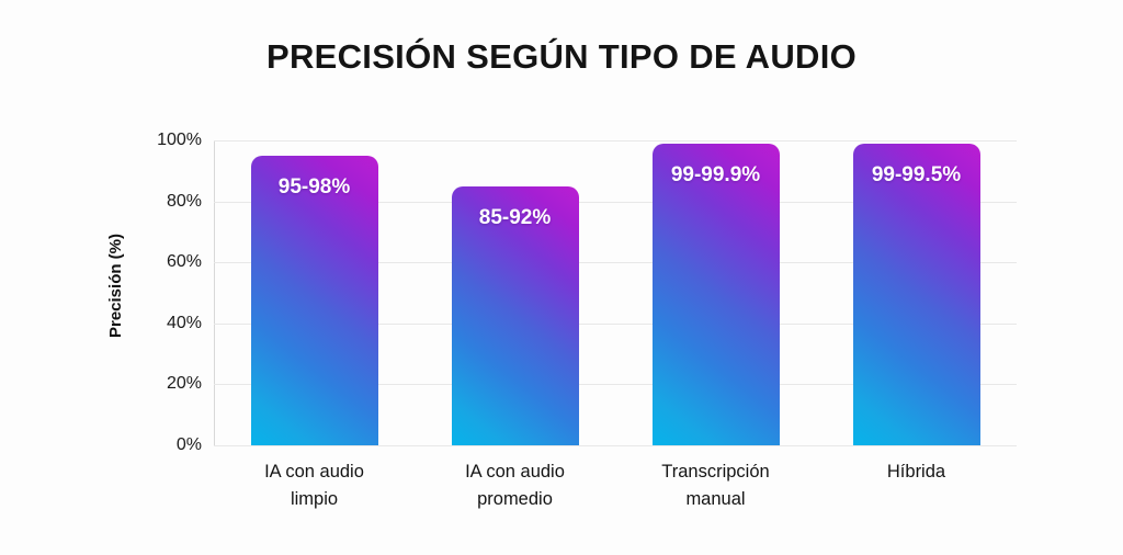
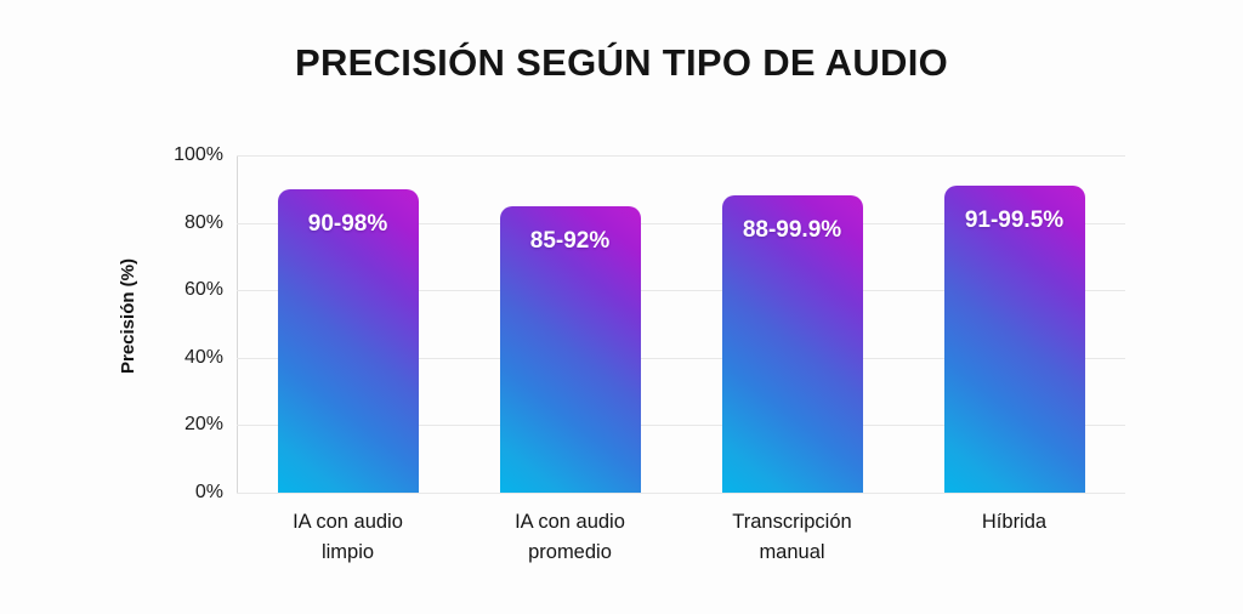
IA con audio limpio: 95 -> 90
Transcripción manual: 99 -> 88
Híbrida: 99 -> 91
